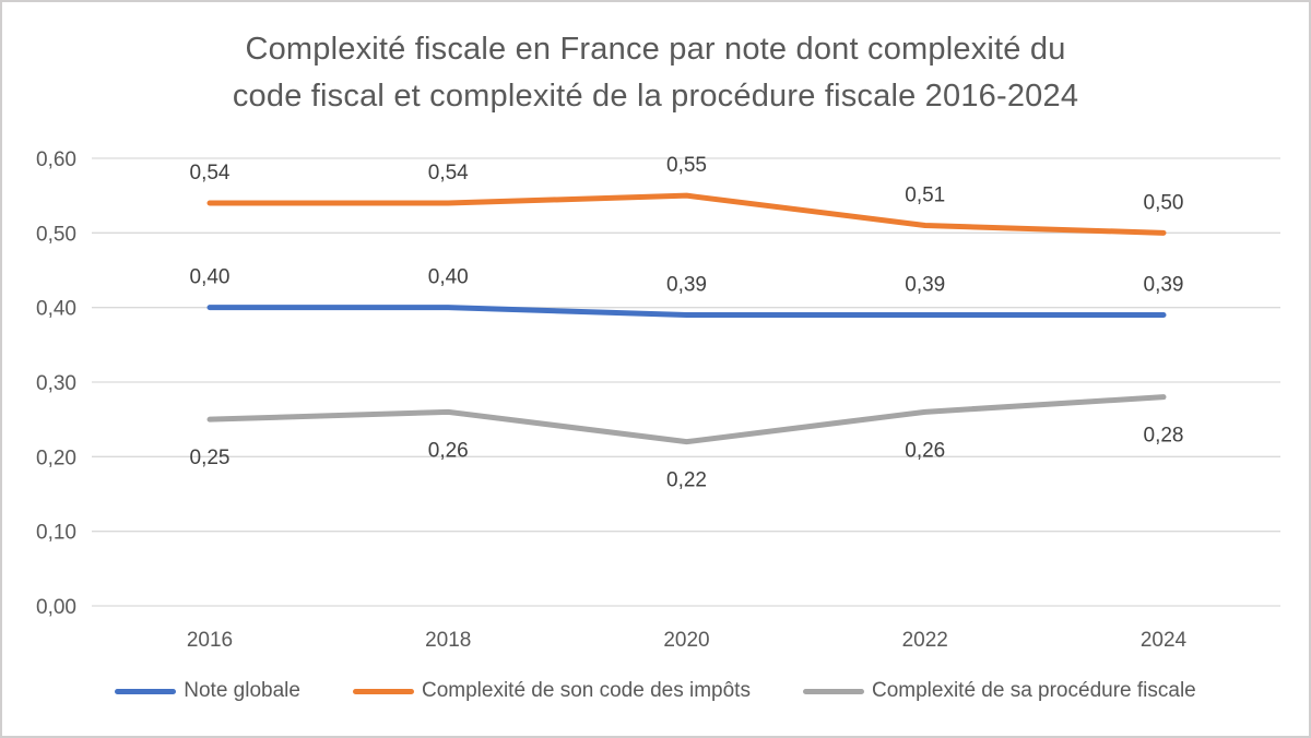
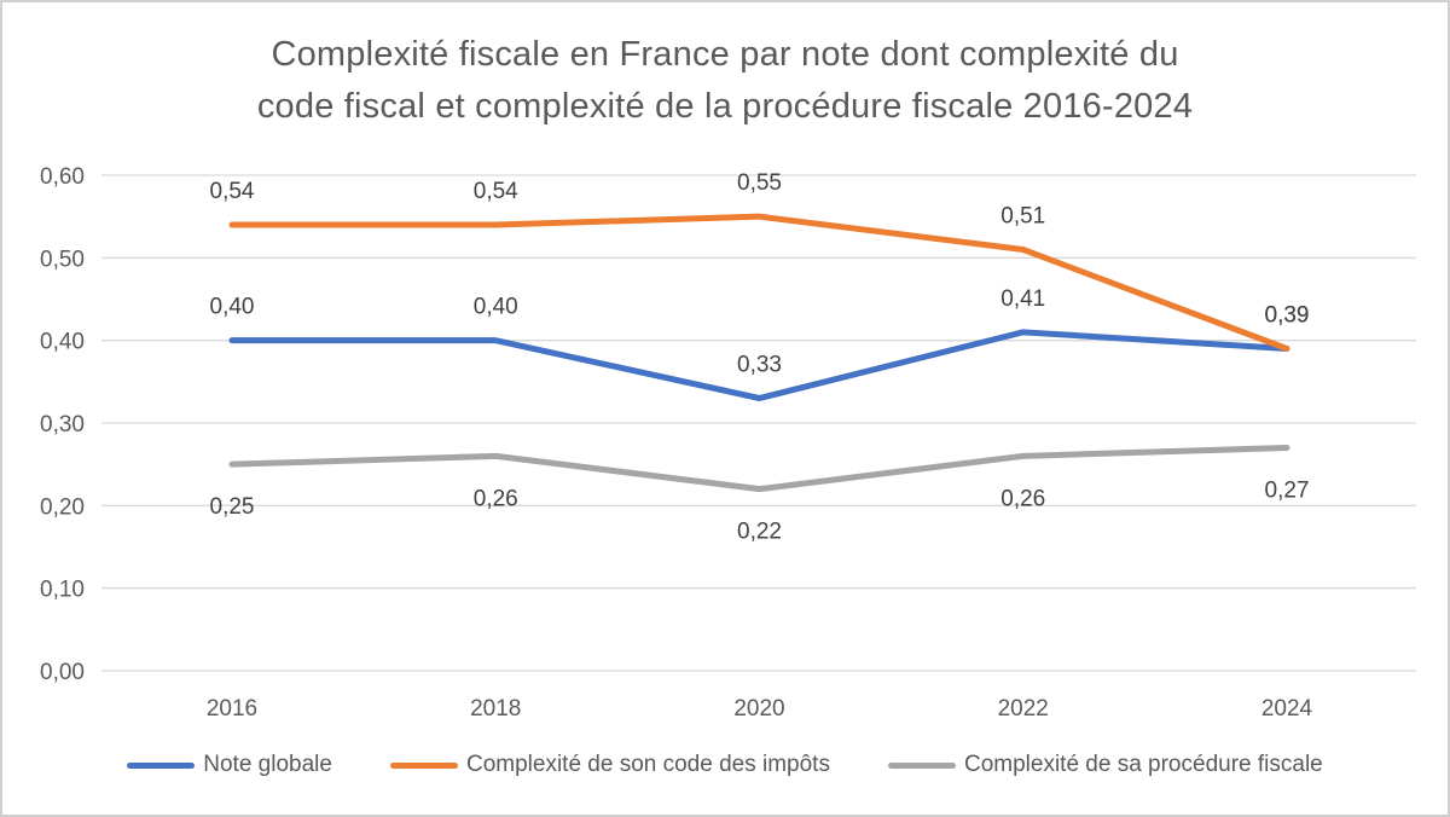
Note globale/2020: 0,39 -> 0,33
Note globale/2022: 0,39 -> 0,41
Complexité de son code des impôts/2024: 0,50 -> 0,39
Complexité de sa procédure fiscale/2024: 0,28 -> 0,27
